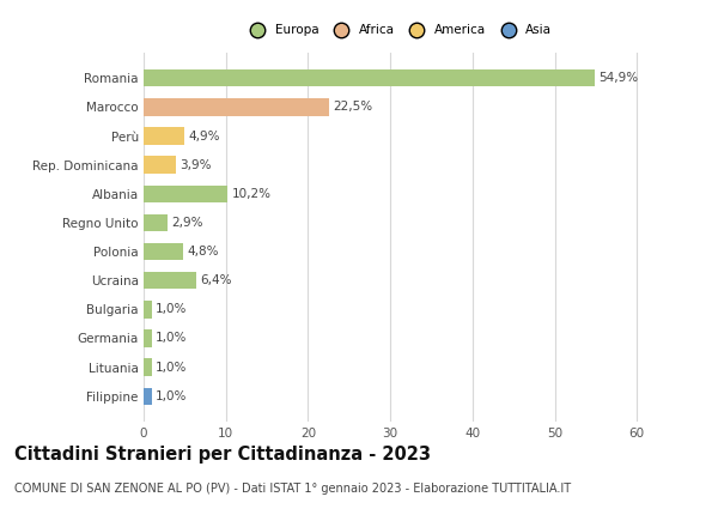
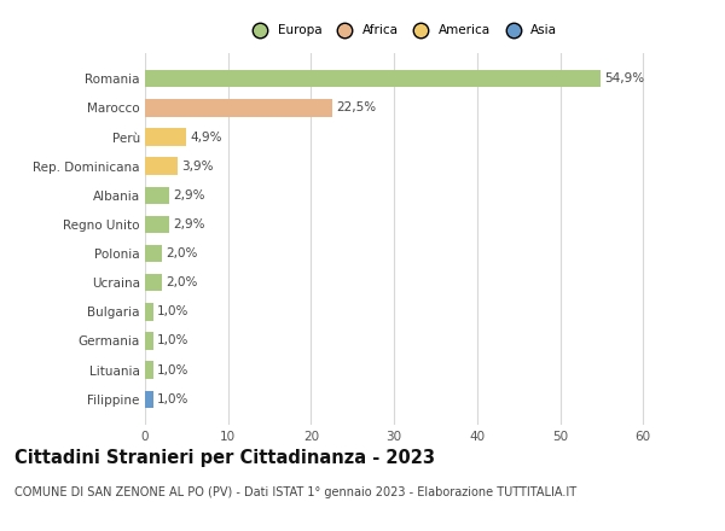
Albania: 10,2% -> 2,9%
Polonia: 4,8% -> 2,0%
Ucraina: 6,4% -> 2,0%
